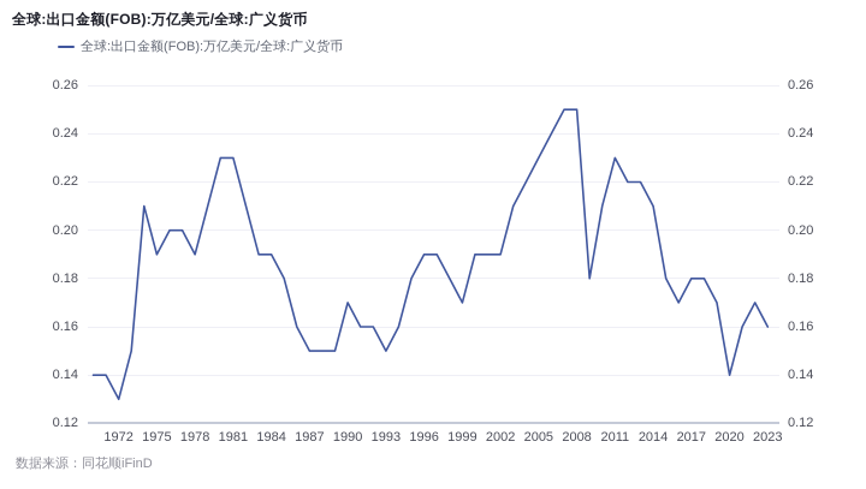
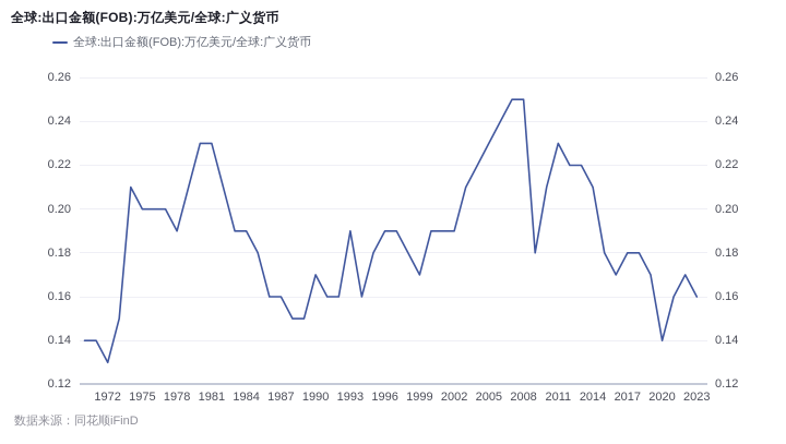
1975: 0.19 -> 0.20
1987: 0.15 -> 0.16
1993: 0.15 -> 0.19
